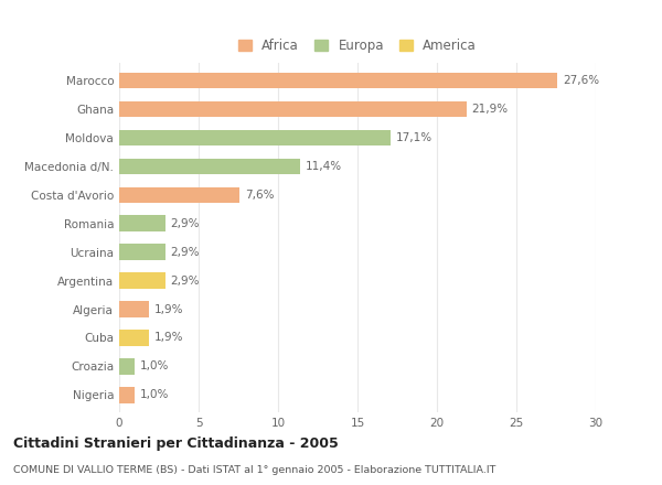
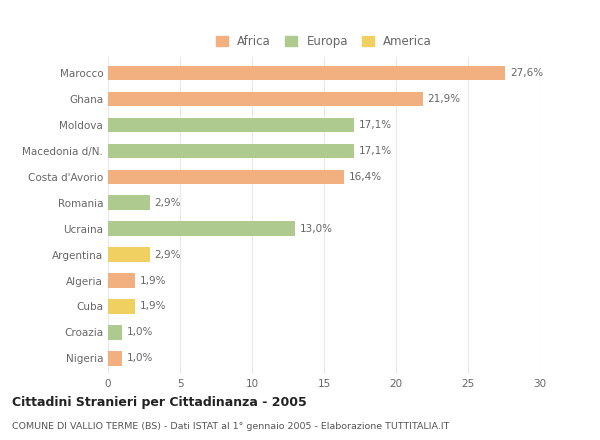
Macedonia d/N.: 11,4% -> 17,1%
Costa d'Avorio: 7,6% -> 16,4%
Ucraina: 2,9% -> 13,0%
